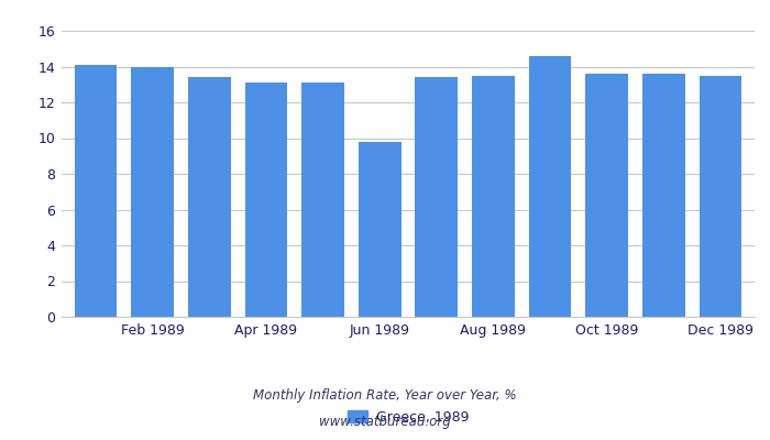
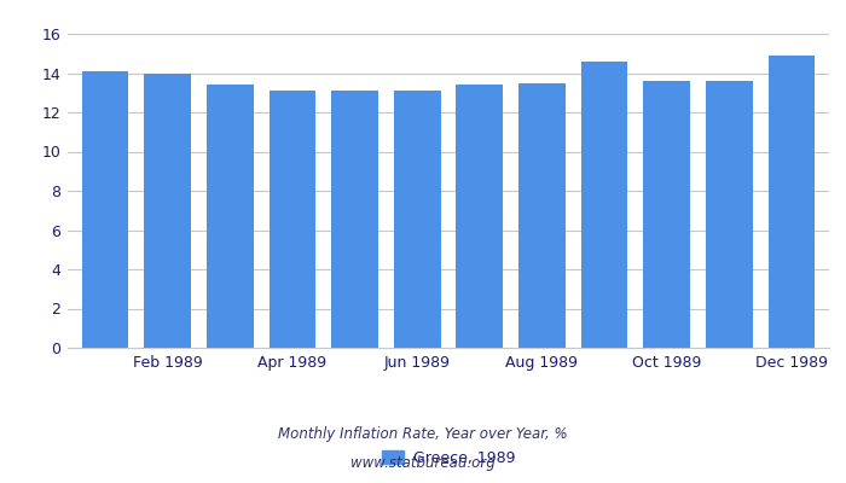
Jun 1989: 9.8 -> 13.1
Dec 1989: 13.5 -> 14.9
